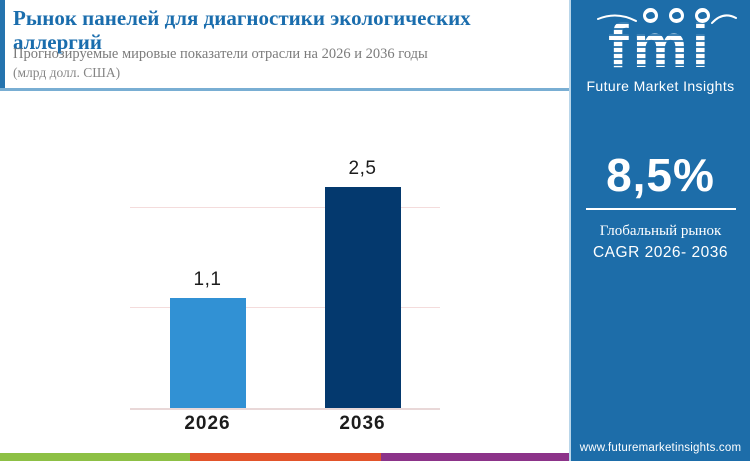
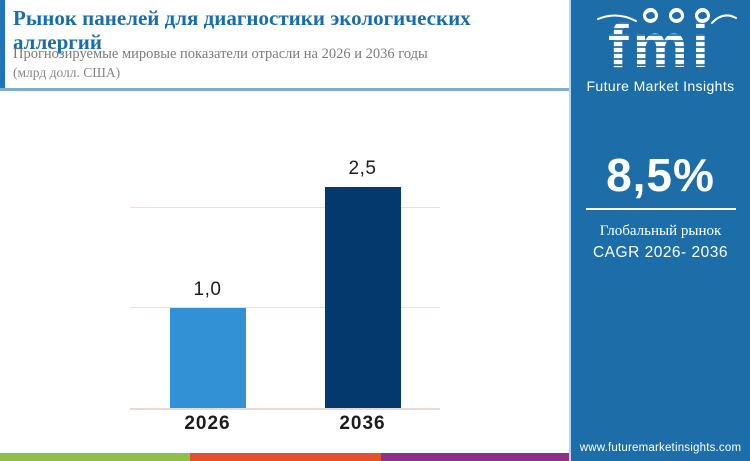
2026: 1,1 -> 1,0
